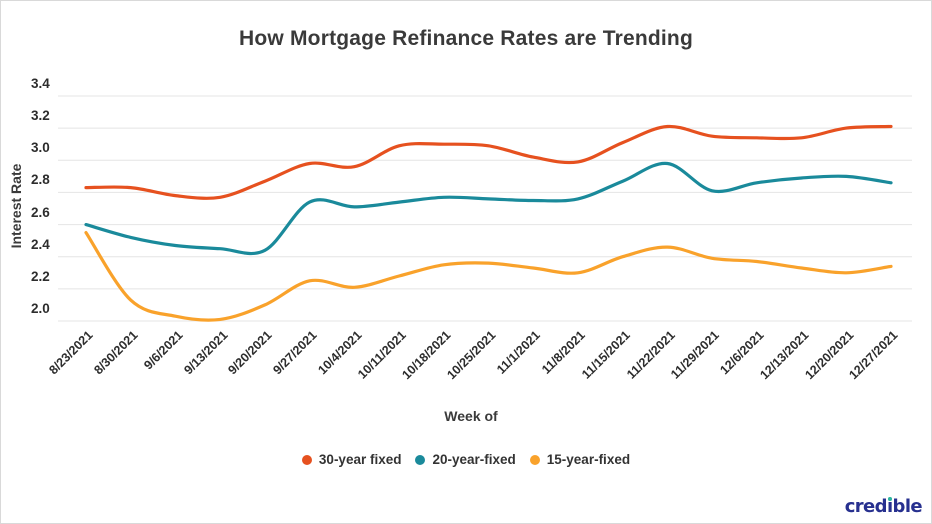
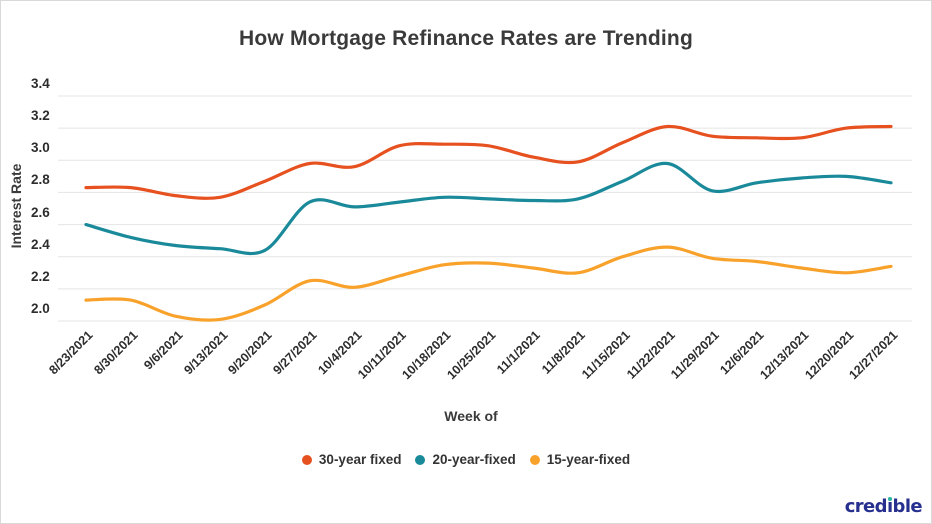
15-year-fixed/8/23/2021: 2.55 -> 2.13
